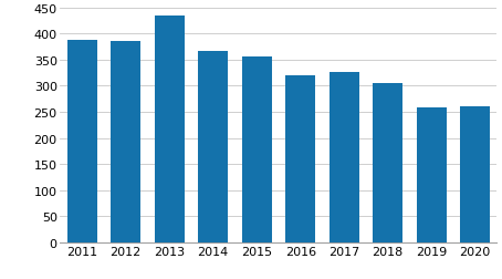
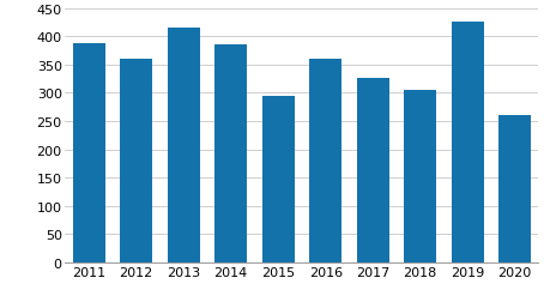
2012: 386 -> 360
2013: 434 -> 415
2014: 366 -> 385
2015: 355 -> 295
2016: 321 -> 360
2019: 259 -> 425
